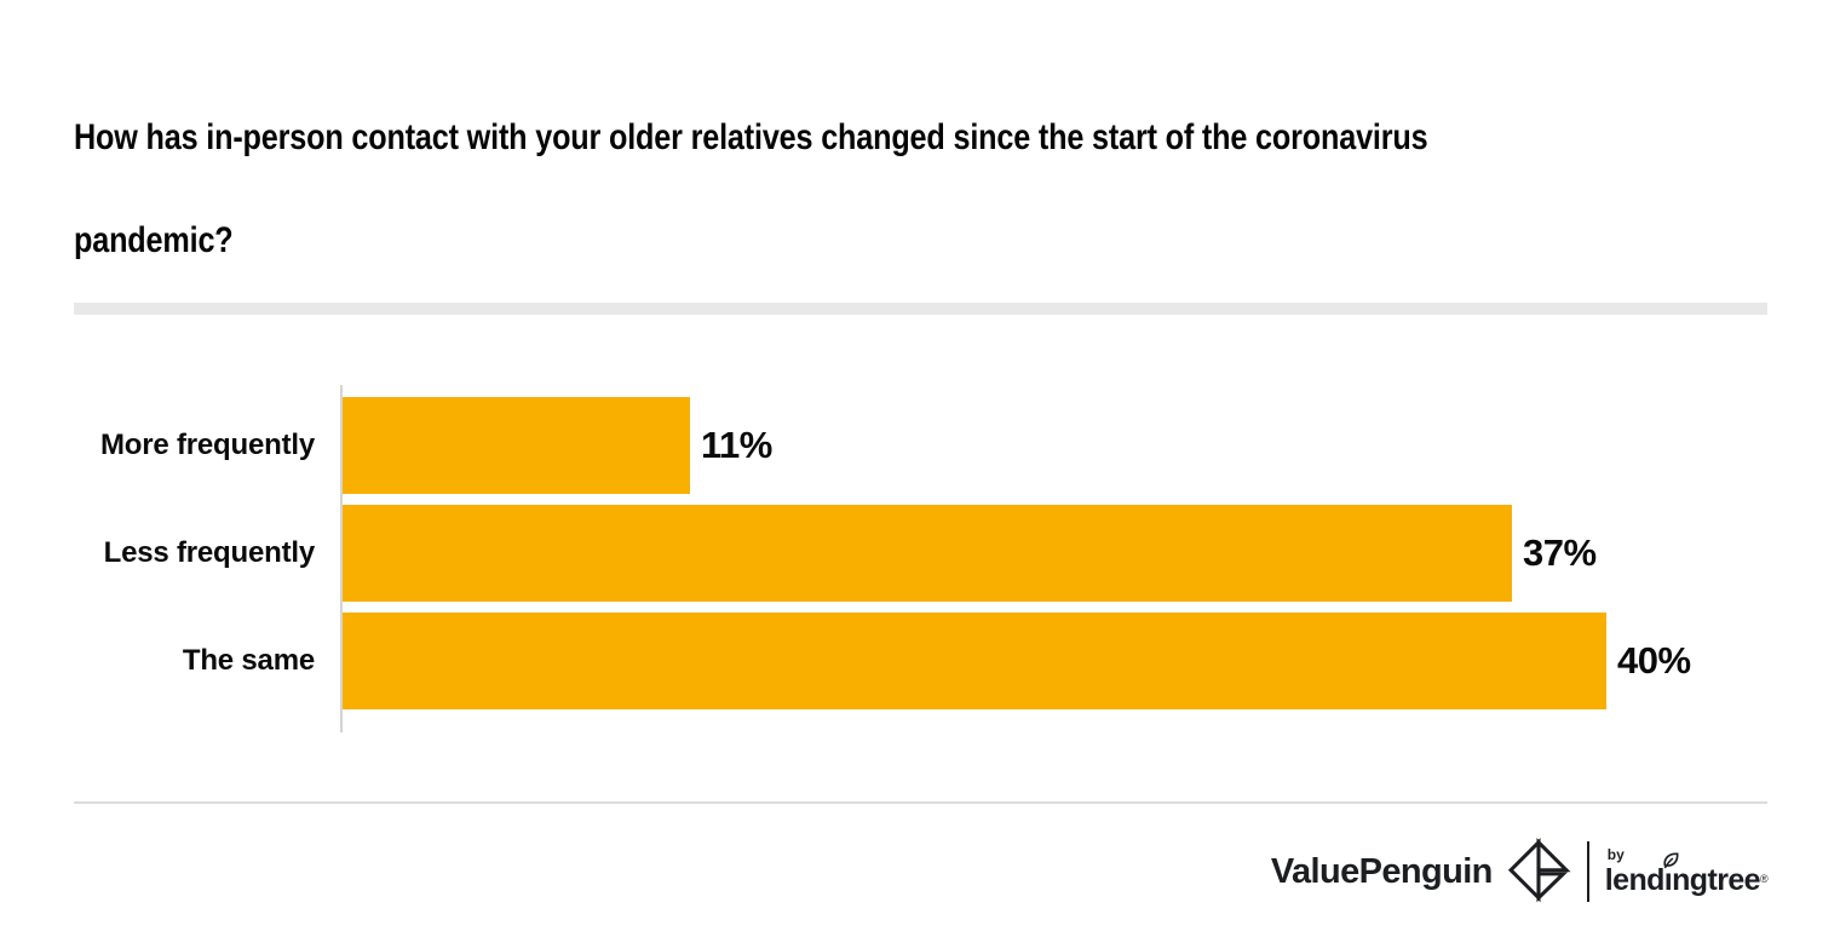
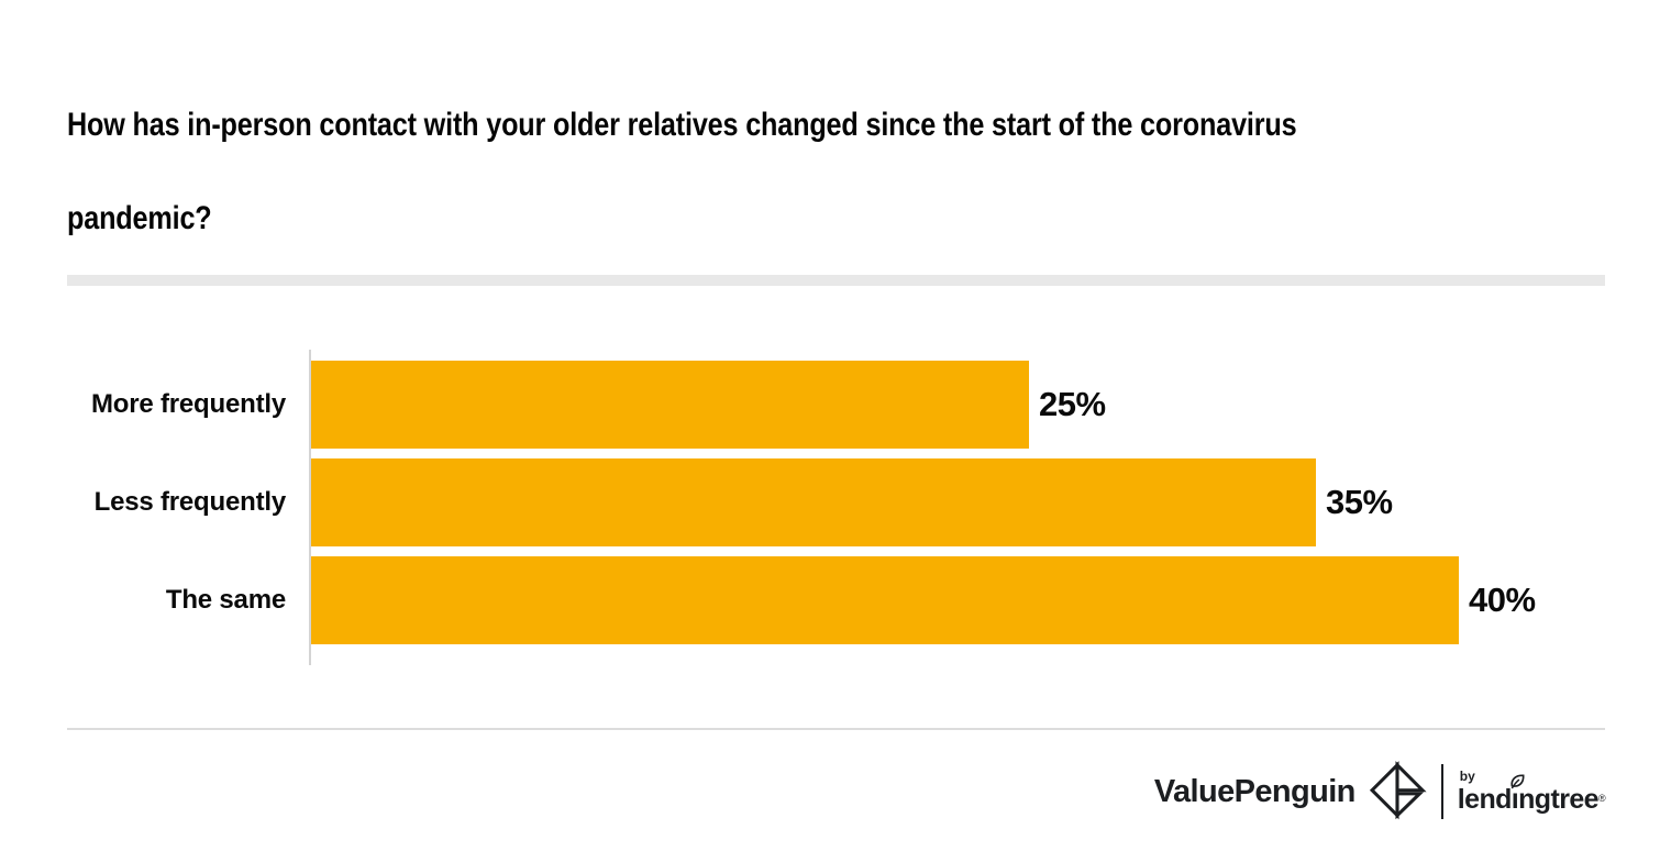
More frequently: 11% -> 25%
Less frequently: 37% -> 35%
